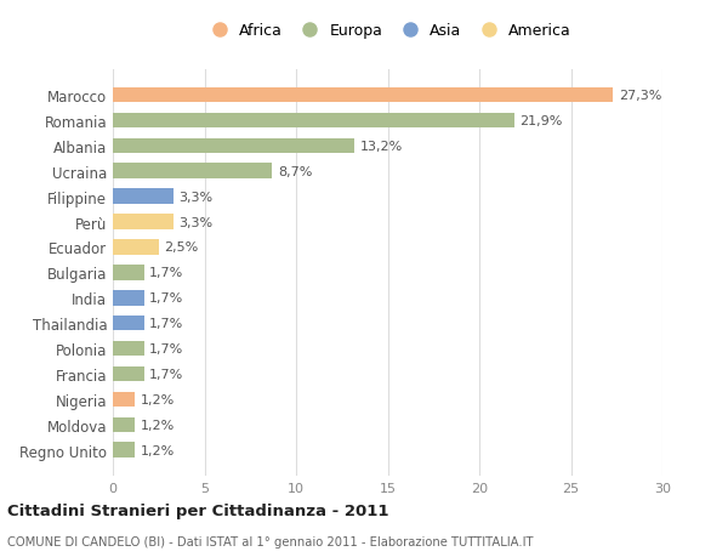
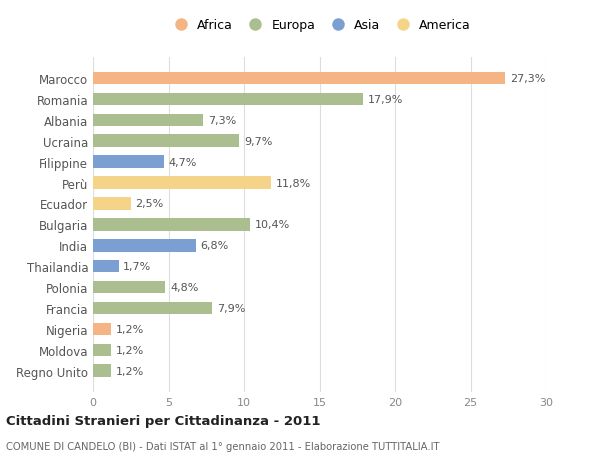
Romania: 21,9% -> 17,9%
Albania: 13,2% -> 7,3%
Ucraina: 8,7% -> 9,7%
Filippine: 3,3% -> 4,7%
Perù: 3,3% -> 11,8%
Bulgaria: 1,7% -> 10,4%
India: 1,7% -> 6,8%
Polonia: 1,7% -> 4,8%
Francia: 1,7% -> 7,9%
